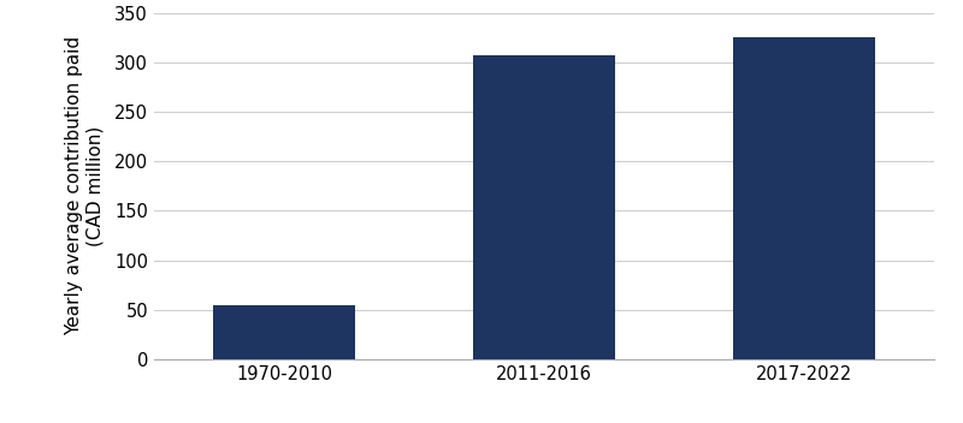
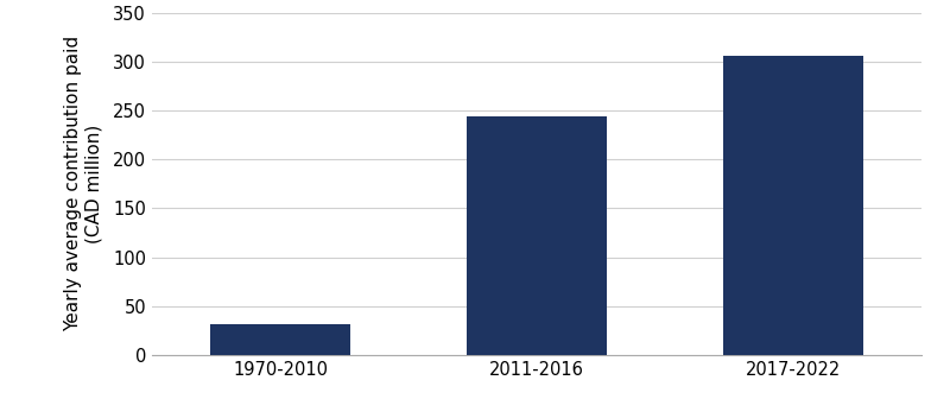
1970-2010: 55 -> 32
2011-2016: 307 -> 244
2017-2022: 325 -> 306
